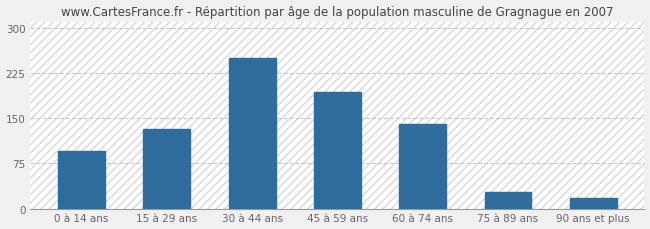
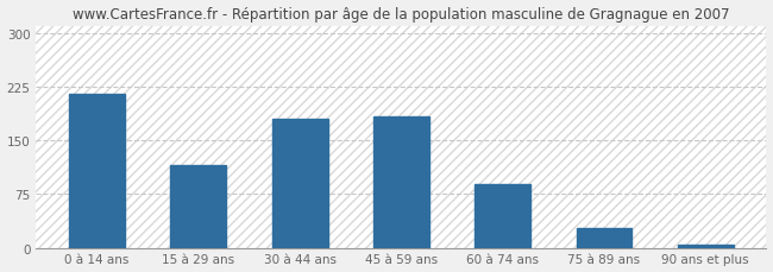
0 à 14 ans: 96 -> 215
15 à 29 ans: 132 -> 115
30 à 44 ans: 250 -> 180
45 à 59 ans: 194 -> 183
60 à 74 ans: 140 -> 88
90 ans et plus: 18 -> 5
